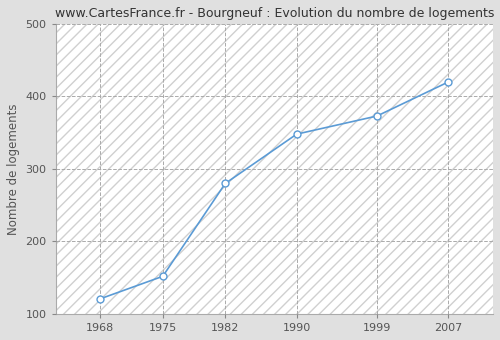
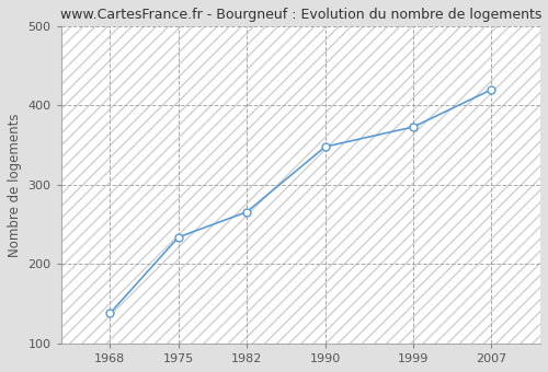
1968: 121 -> 138
1975: 152 -> 234
1982: 280 -> 266
